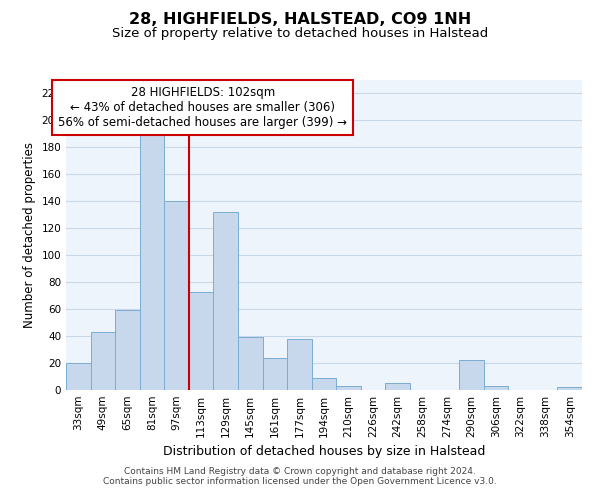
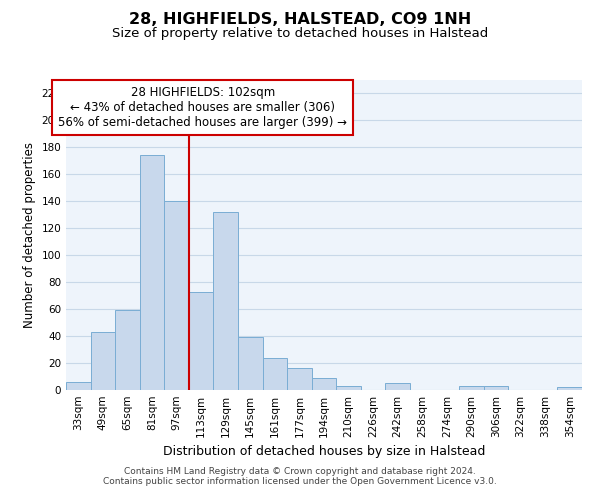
33sqm: 20 -> 6
81sqm: 190 -> 174
177sqm: 38 -> 16
290sqm: 22 -> 3
